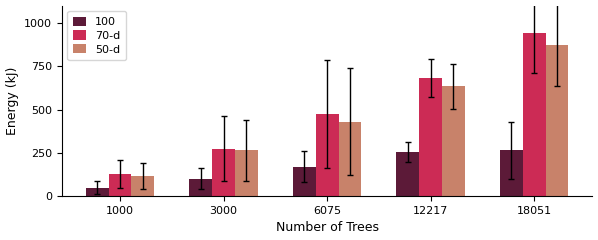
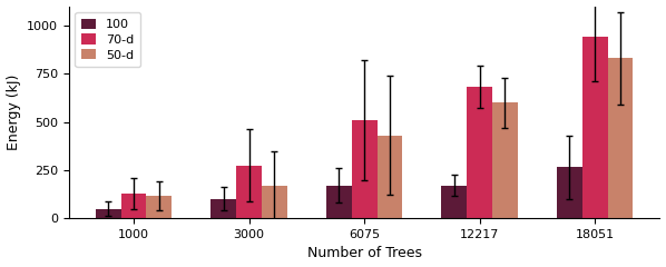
50-d/3000: 260 -> 170
70-d/6075: 480 -> 510
100/12217: 260 -> 170
50-d/12217: 640 -> 600
50-d/18051: 880 -> 830
